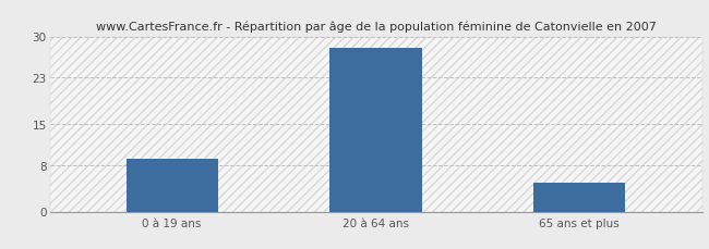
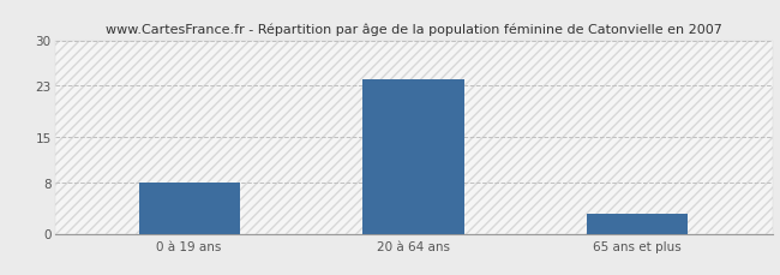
0 à 19 ans: 9 -> 8
20 à 64 ans: 28 -> 24
65 ans et plus: 5 -> 3
